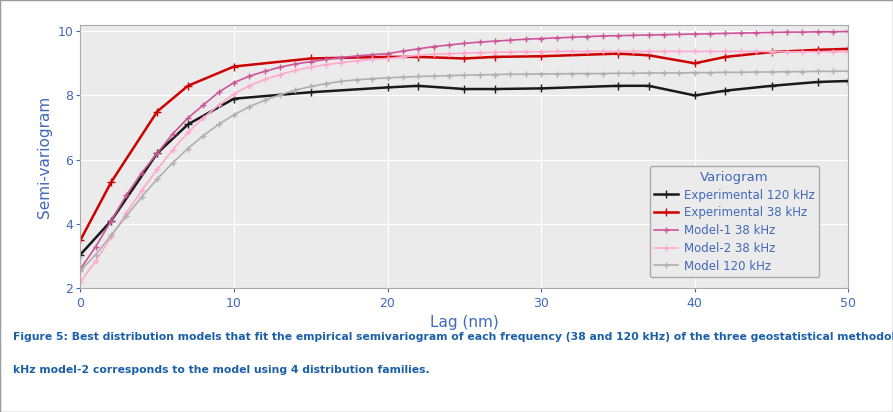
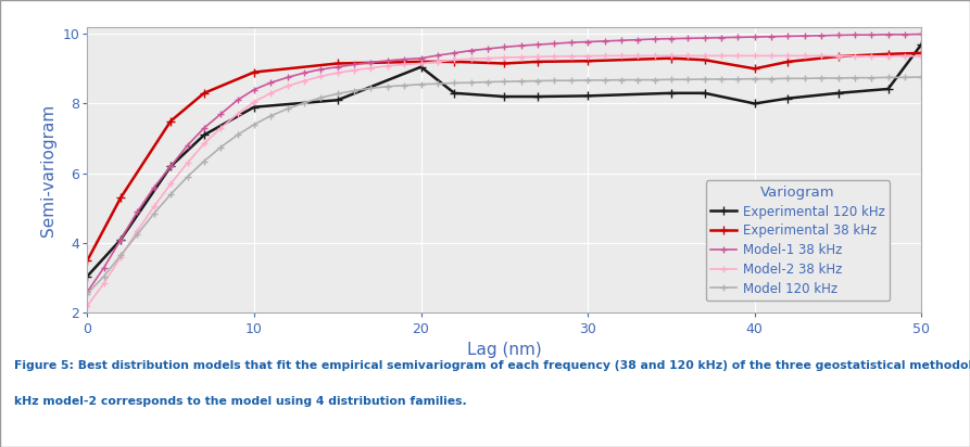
Experimental 120 kHz/20: 8.25 -> 9.05
Experimental 120 kHz/50: 8.45 -> 9.70
